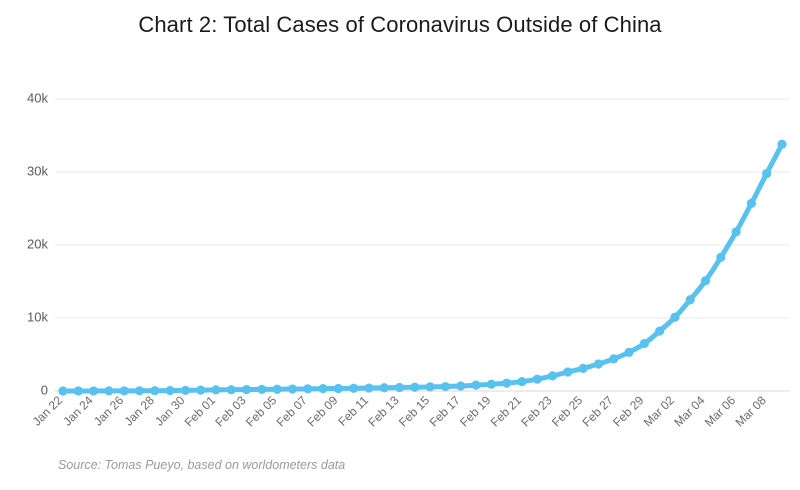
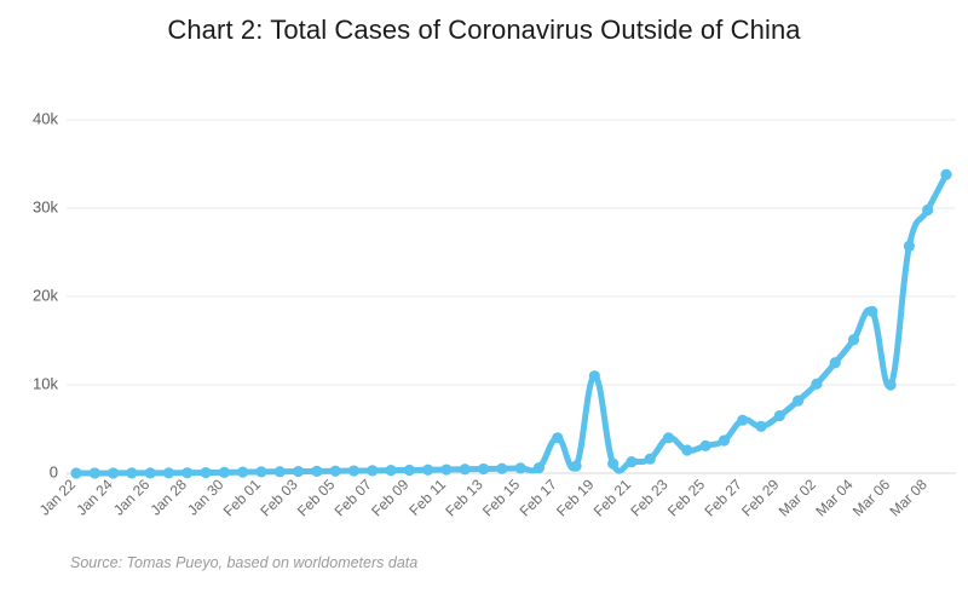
Feb 17: 1k -> 4k
Feb 19: 1k -> 11k
Feb 23: 2k -> 4k
Feb 27: 4k -> 6k
Mar 06: 22k -> 10k
